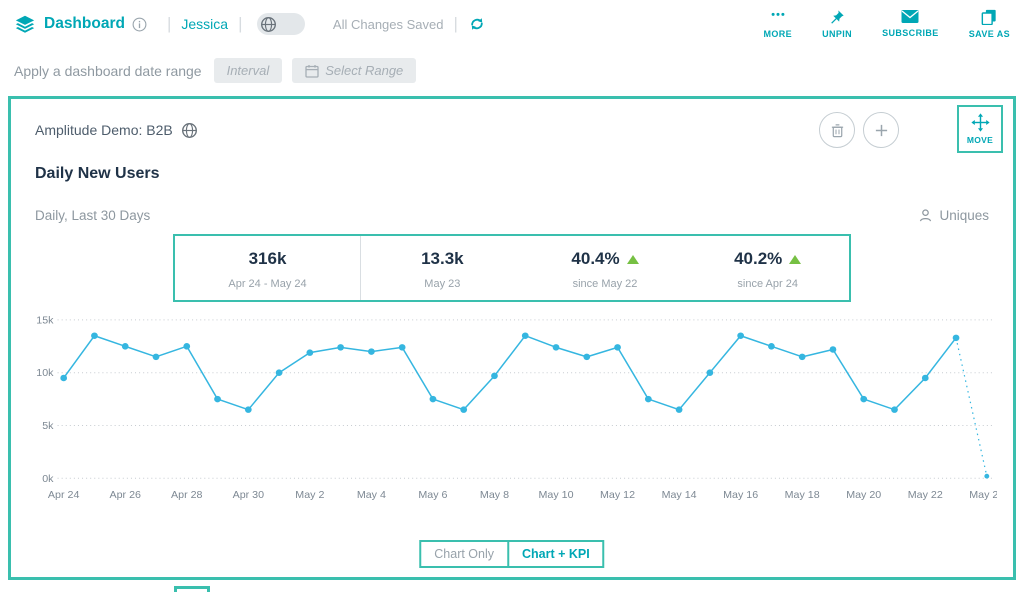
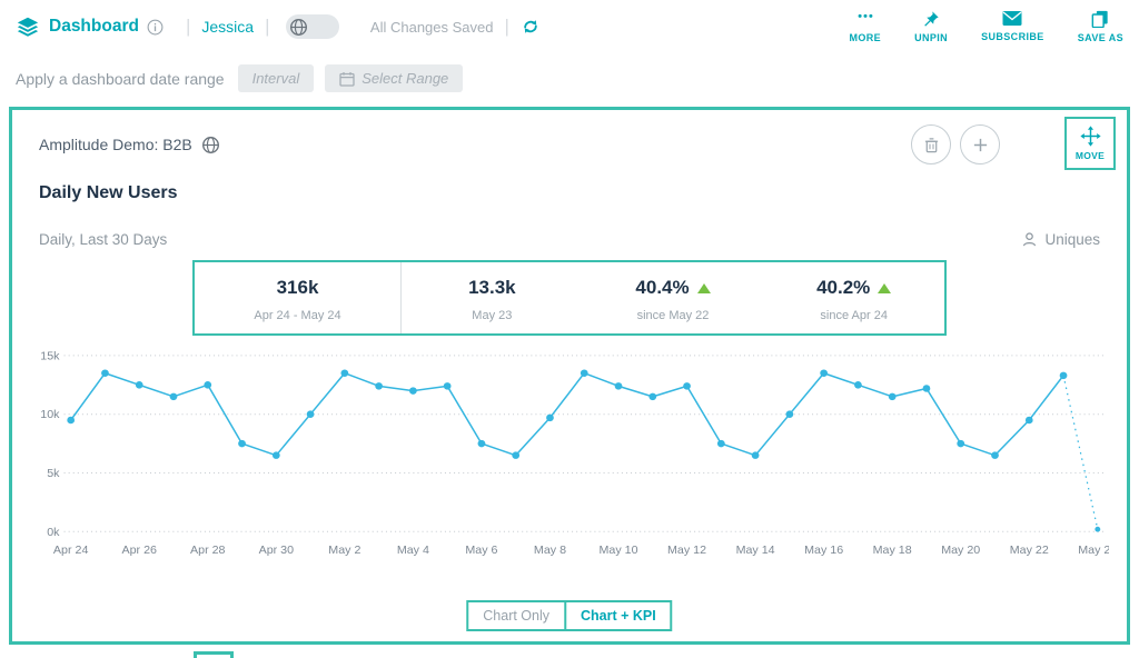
May 2: 11.9k -> 13.5k
